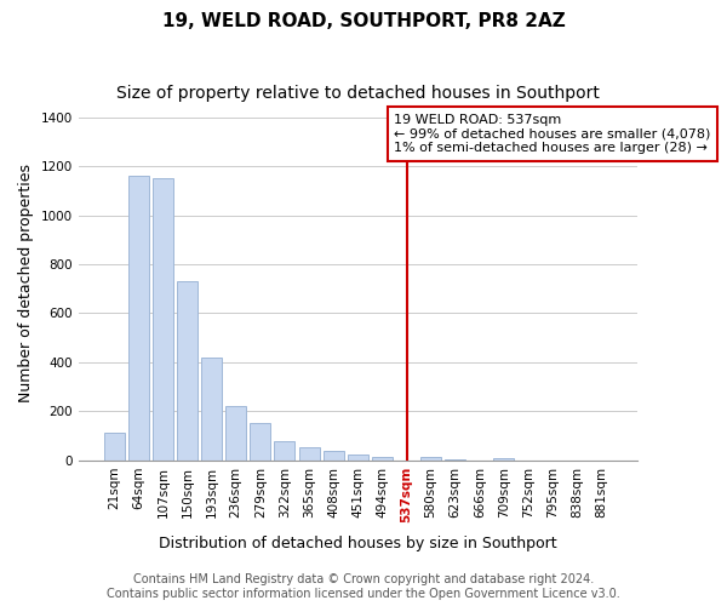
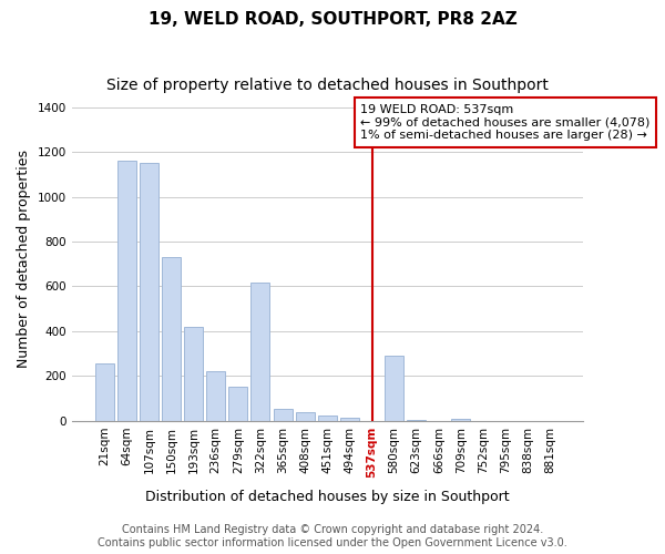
21sqm: 110 -> 255
322sqm: 75 -> 615
580sqm: 15 -> 290
